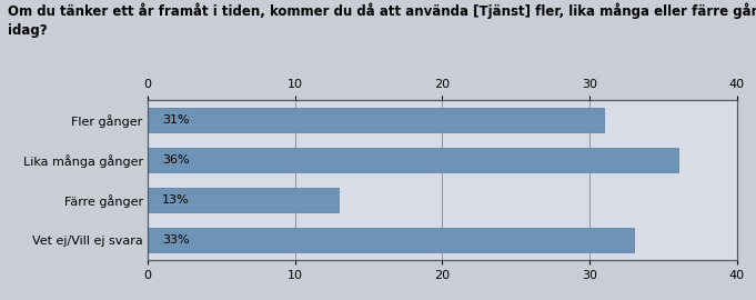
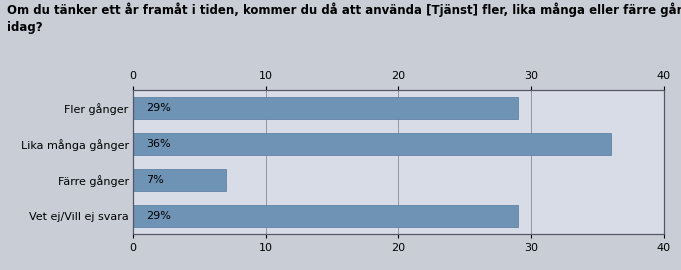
Fler gånger: 31% -> 29%
Färre gånger: 13% -> 7%
Vet ej/Vill ej svara: 33% -> 29%
